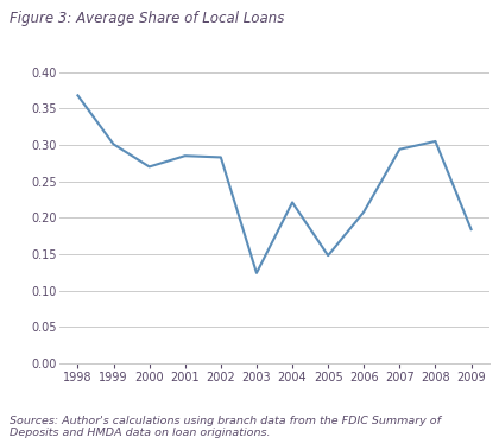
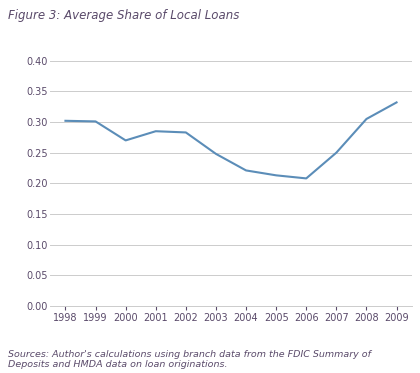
1998: 0.368 -> 0.302
2003: 0.124 -> 0.248
2005: 0.148 -> 0.213
2007: 0.294 -> 0.250
2009: 0.184 -> 0.332
